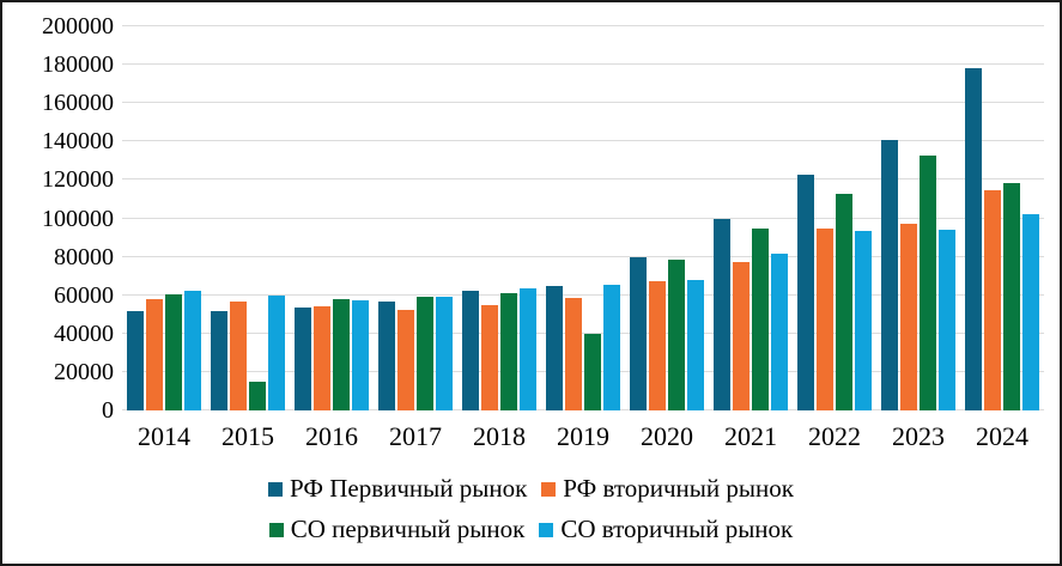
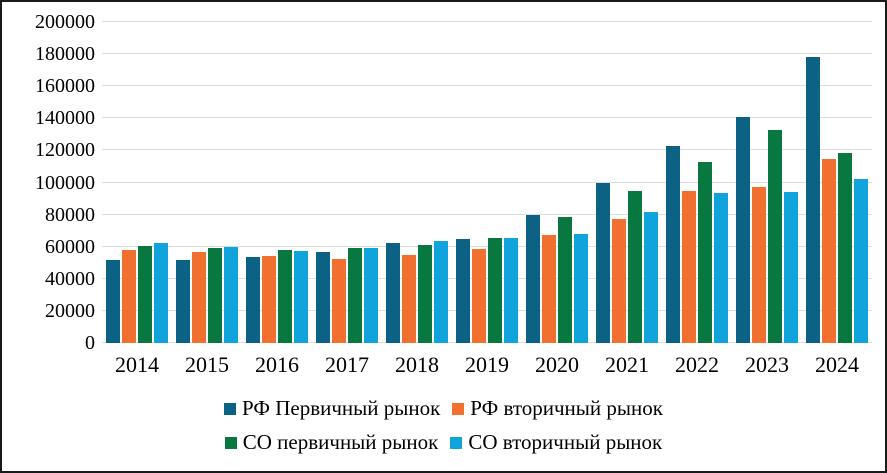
СО первичный рынок/2015: 15000 -> 59000
СО первичный рынок/2019: 40000 -> 66000
